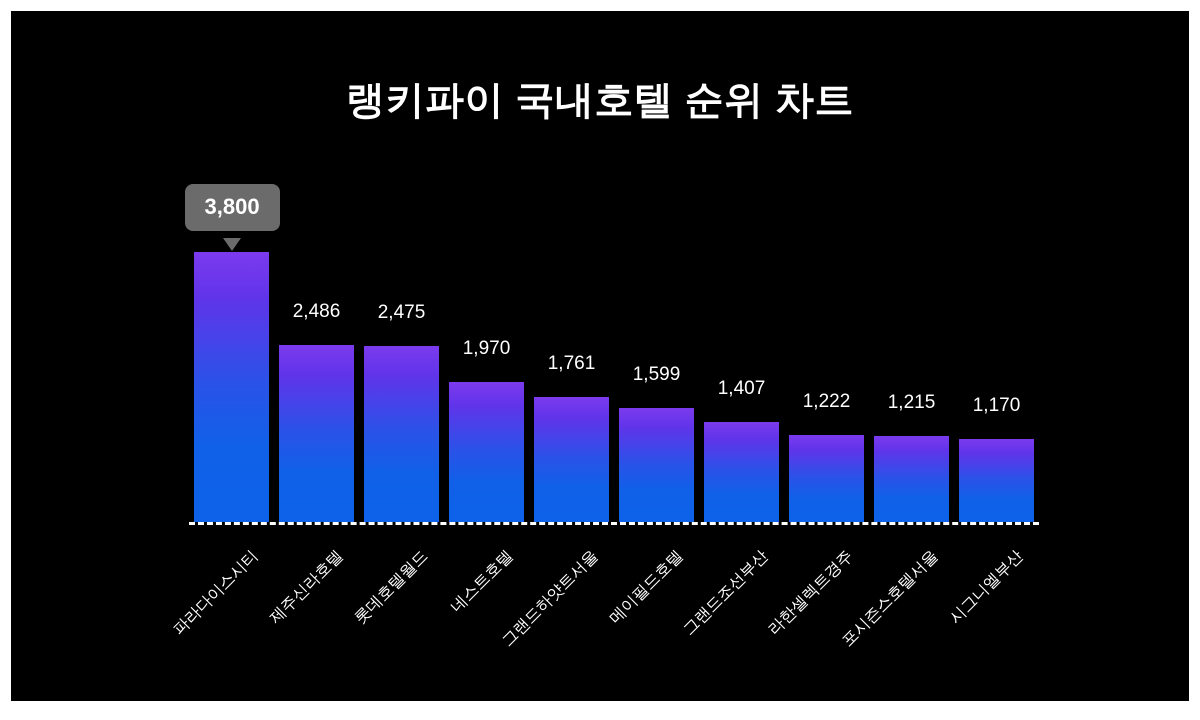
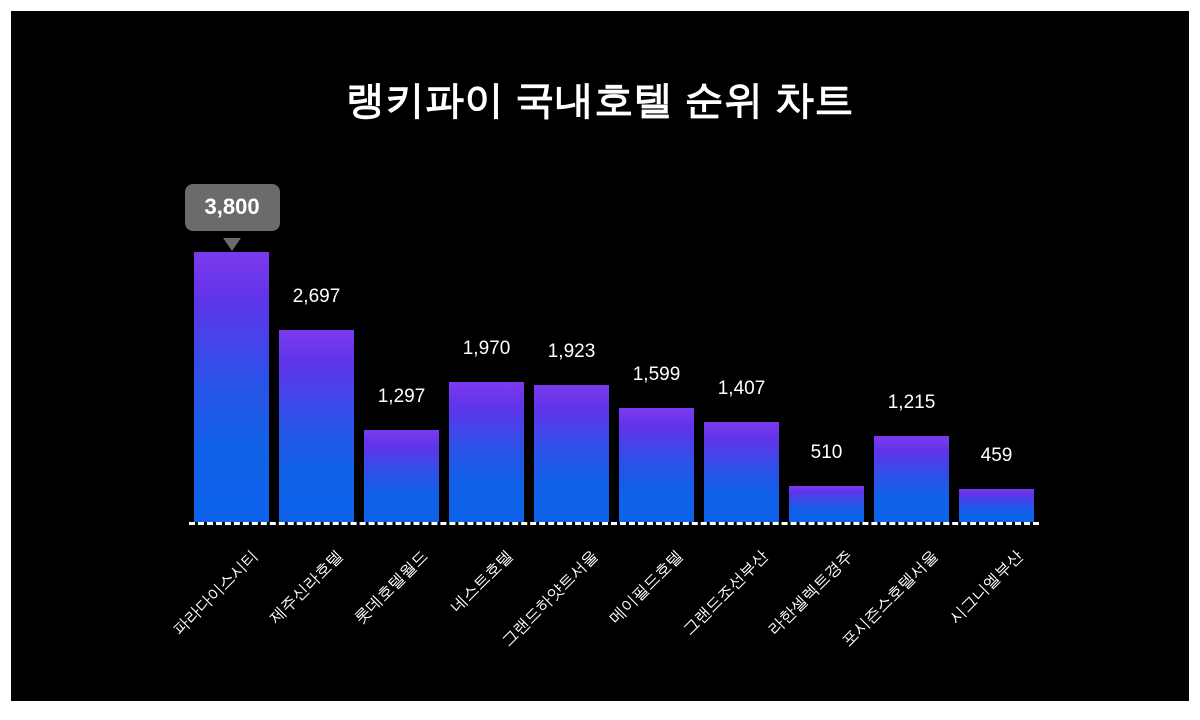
제주신라호텔: 2,486 -> 2,697
롯데호텔월드: 2,475 -> 1,297
그랜드하얏트서울: 1,761 -> 1,923
라한셀렉트경주: 1,222 -> 510
시그니엘부산: 1,170 -> 459
